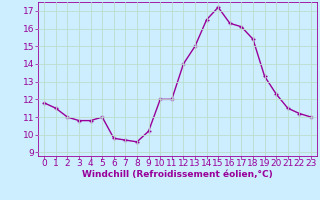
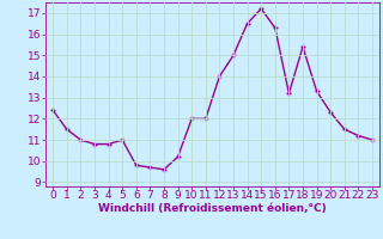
0: 11.8 -> 12.4
17: 16.1 -> 13.2
